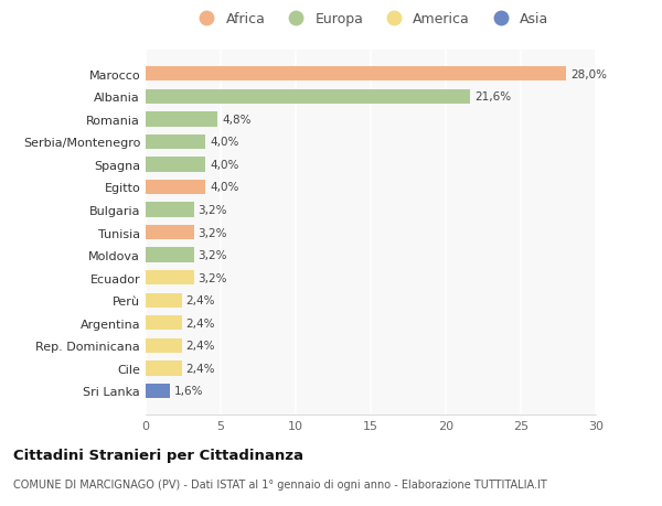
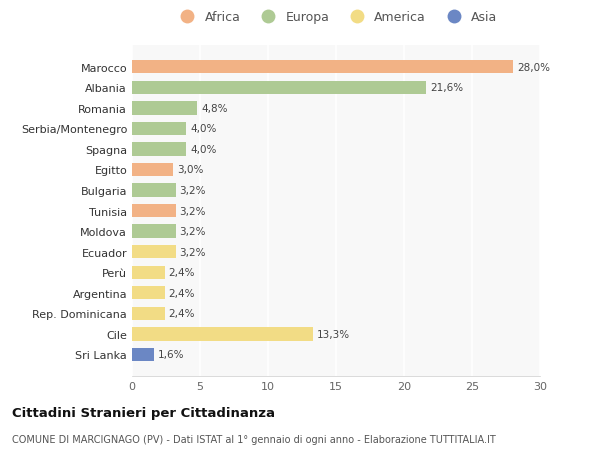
Egitto: 4,0% -> 3,0%
Cile: 2,4% -> 13,3%
